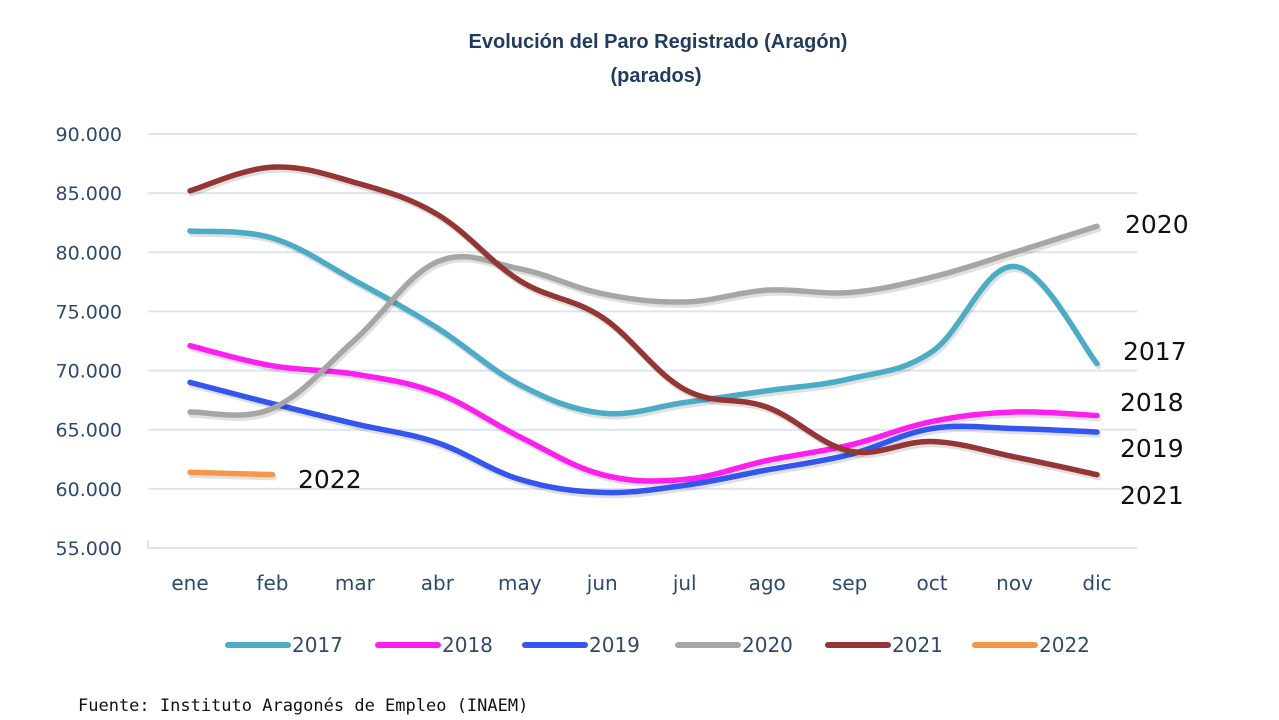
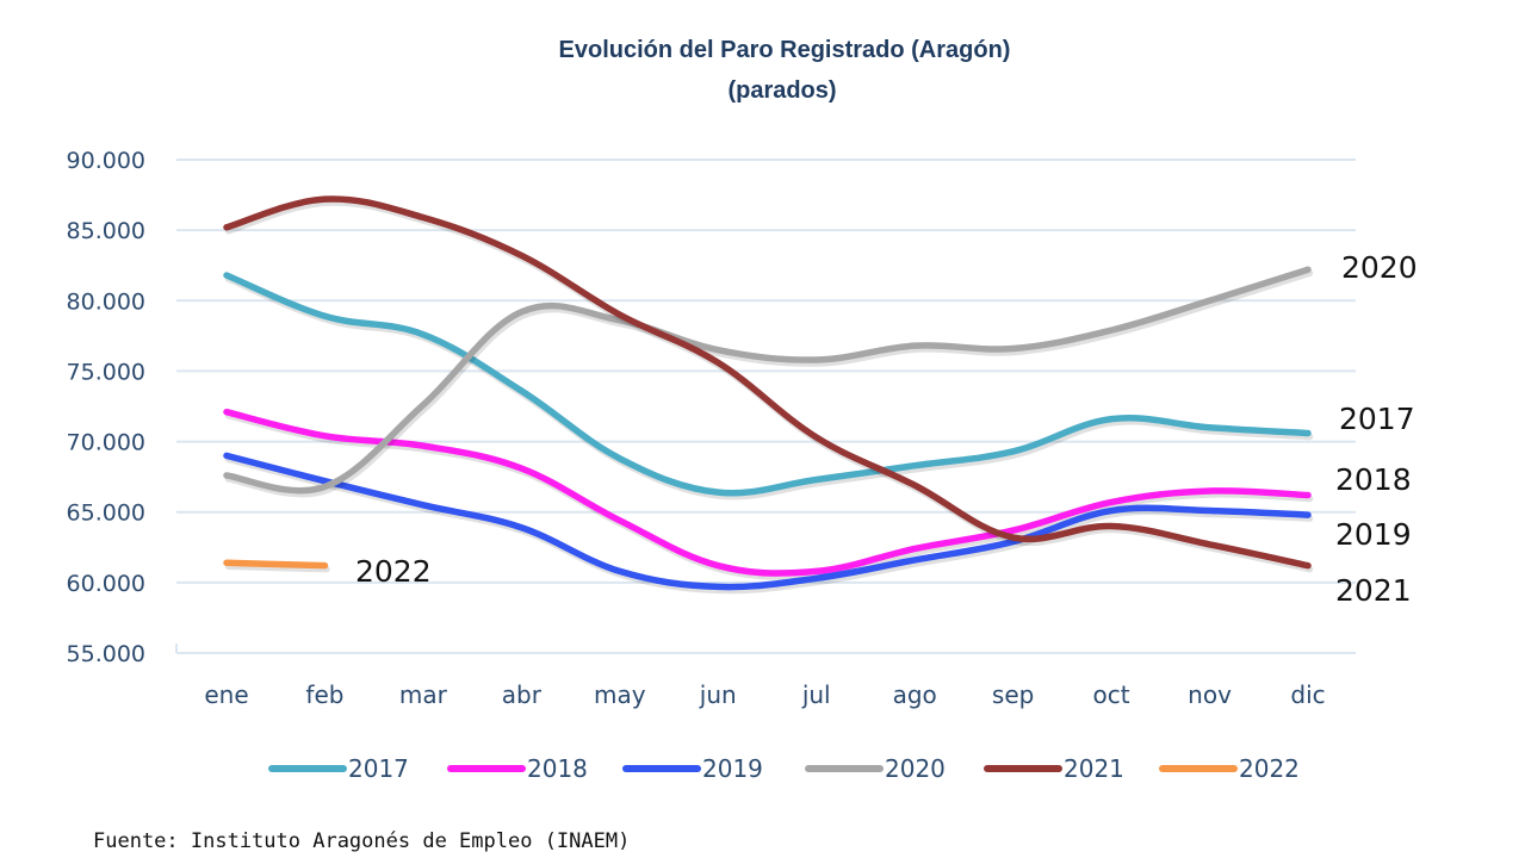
2020/ene: 66500 -> 67600
2017/feb: 81200 -> 78900
2021/may: 77600 -> 79000
2021/jun: 74500 -> 75600
2021/jul: 68400 -> 70300
2017/nov: 78800 -> 71000
